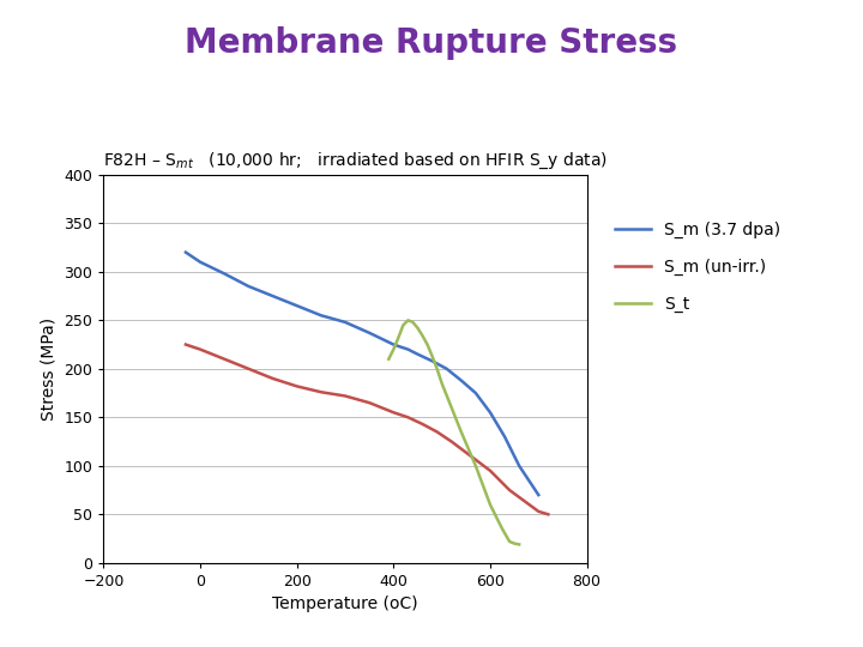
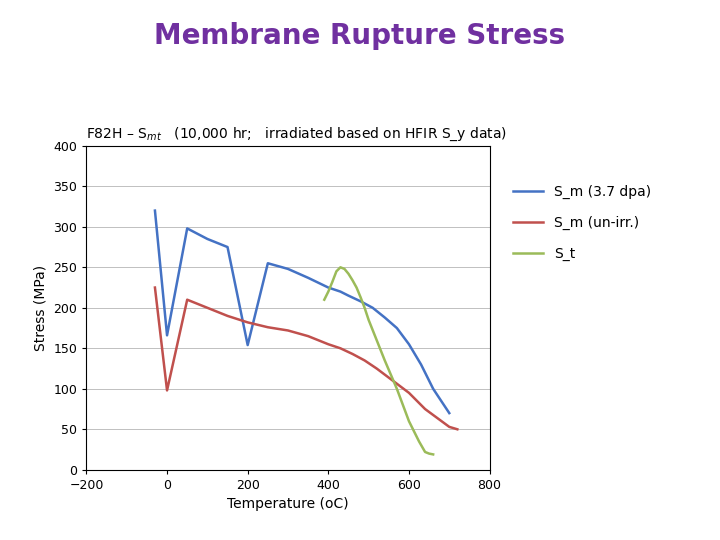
S_m (3.7 dpa)/0: 310 -> 166
S_m (un-irr.)/0: 220 -> 98
S_m (3.7 dpa)/200: 265 -> 154
